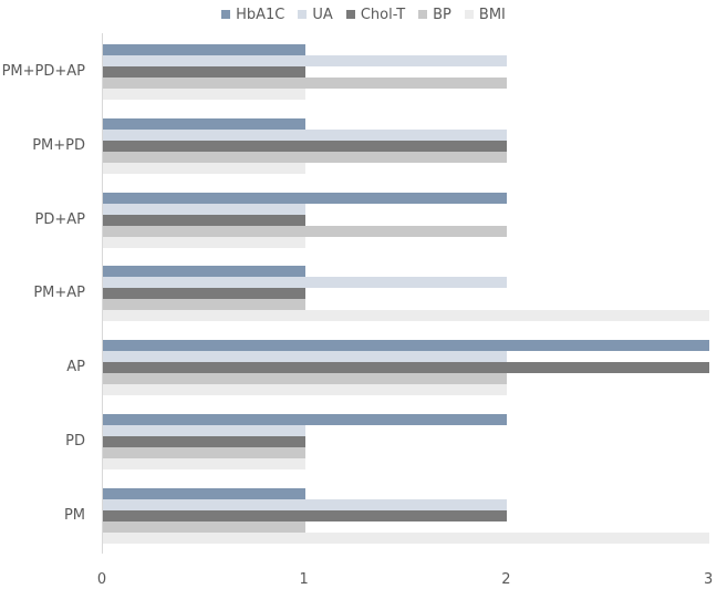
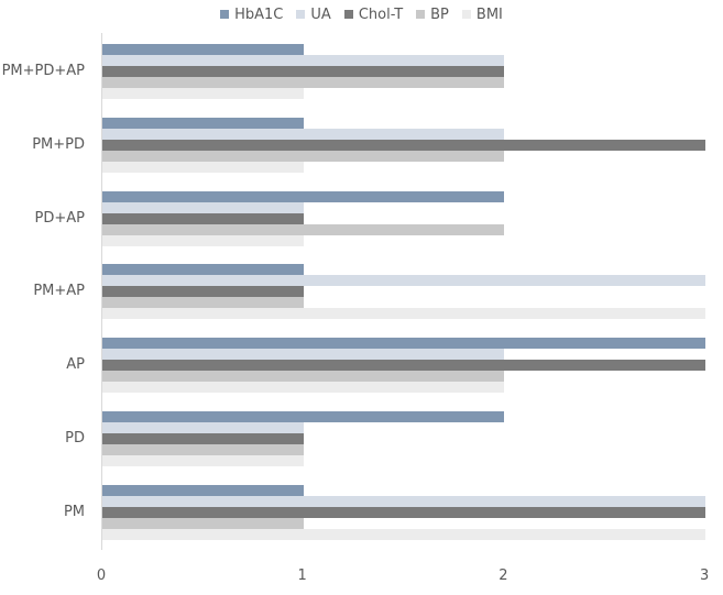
Chol-T/PM+PD+AP: 1 -> 2
Chol-T/PM+PD: 2 -> 3
UA/PM+AP: 2 -> 3
UA/PM: 2 -> 3
Chol-T/PM: 2 -> 3
